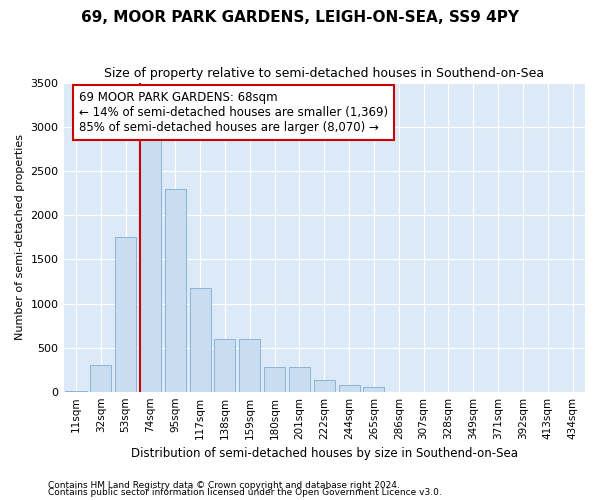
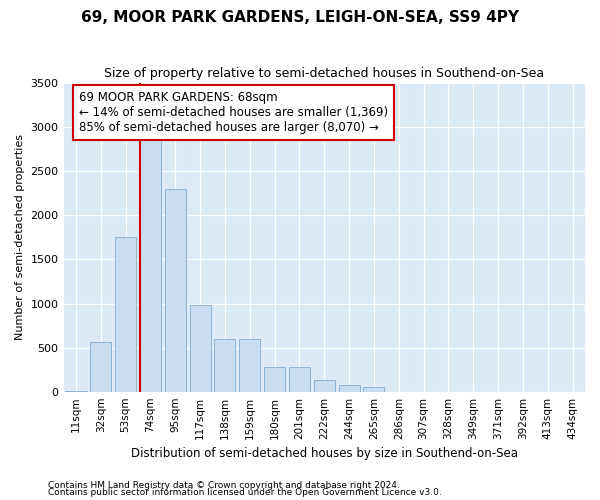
32sqm: 300 -> 560
117sqm: 1180 -> 980
